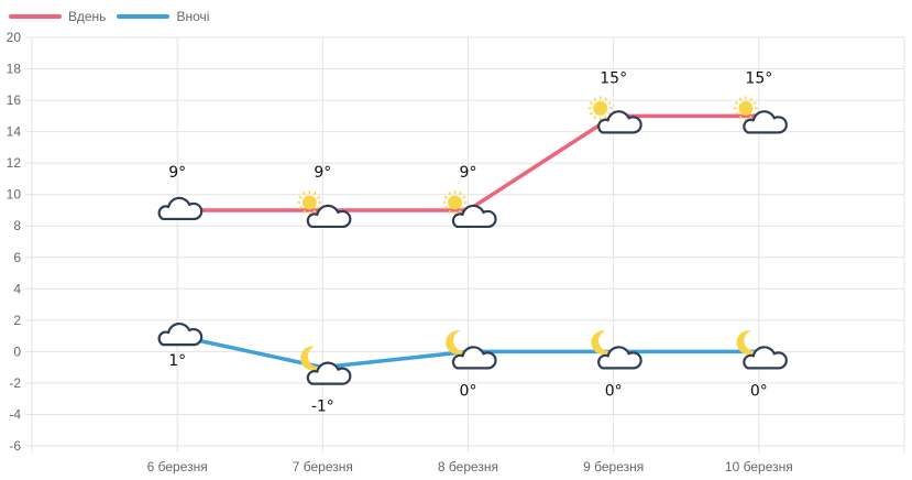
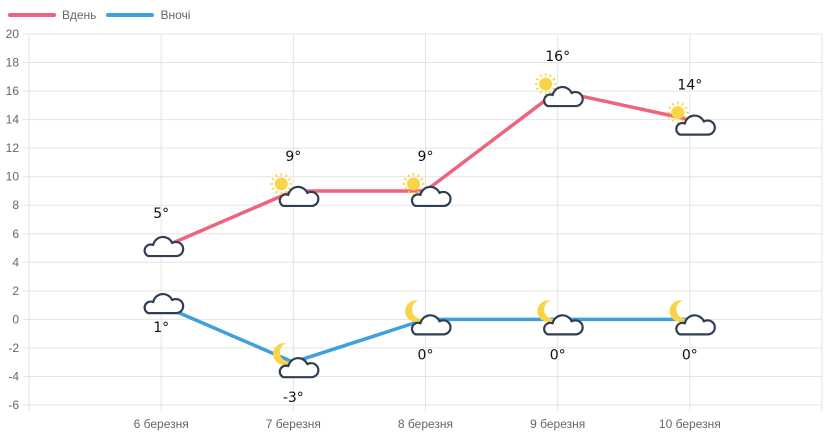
Вдень/6 березня: 9° -> 5°
Вночі/7 березня: -1° -> -3°
Вдень/9 березня: 15° -> 16°
Вдень/10 березня: 15° -> 14°
